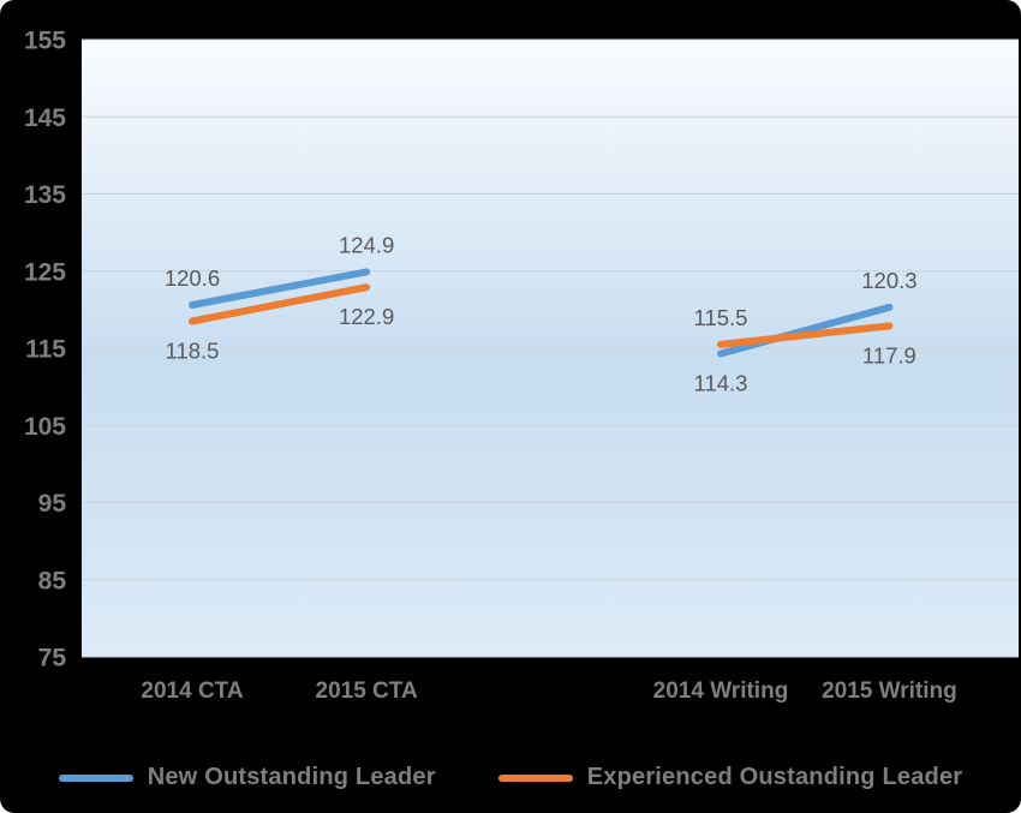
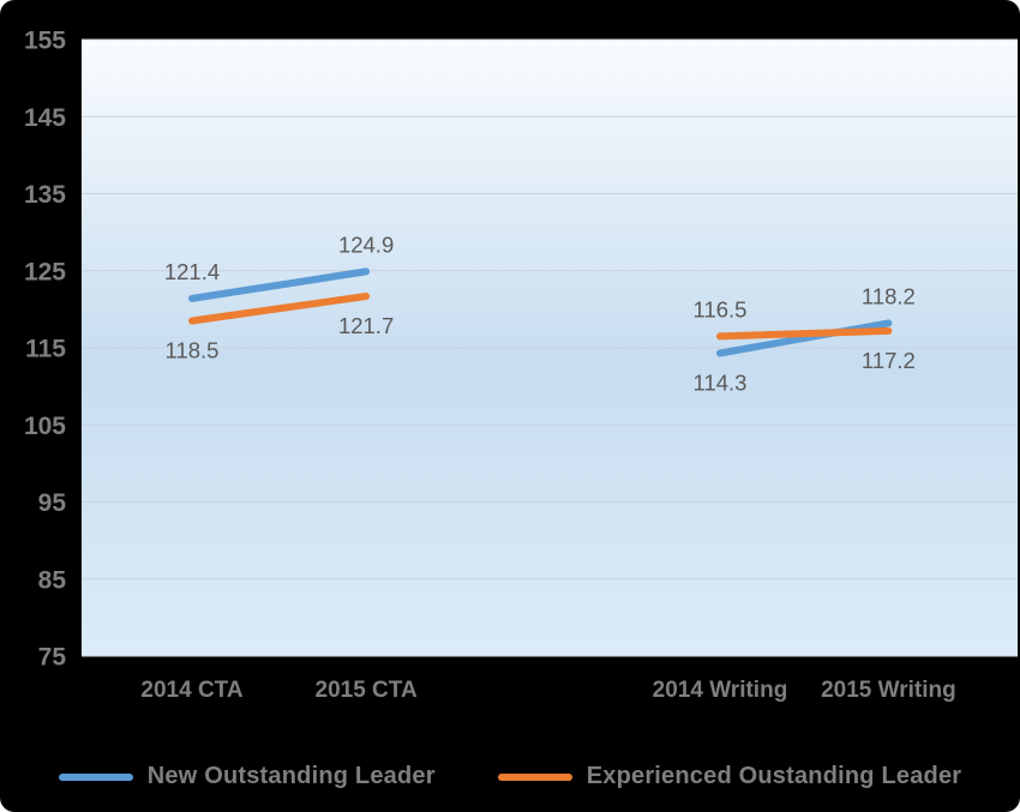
New Outstanding Leader/2014 CTA: 120.6 -> 121.4
Experienced Oustanding Leader/2015 CTA: 122.9 -> 121.7
Experienced Oustanding Leader/2014 Writing: 115.5 -> 116.5
New Outstanding Leader/2015 Writing: 120.3 -> 118.2
Experienced Oustanding Leader/2015 Writing: 117.9 -> 117.2
